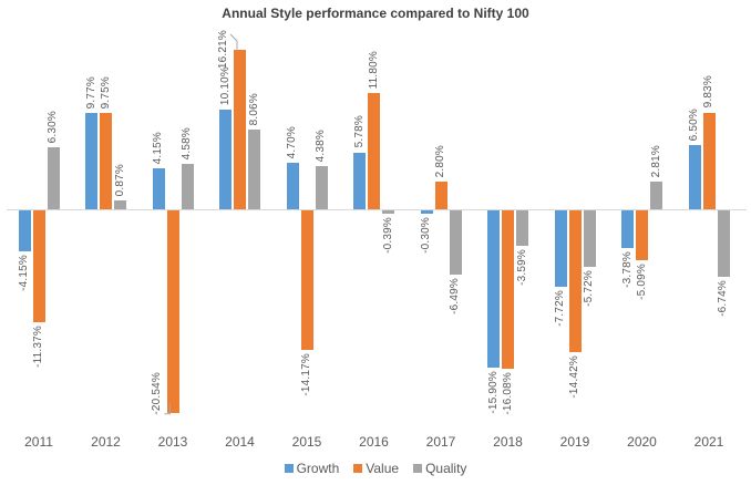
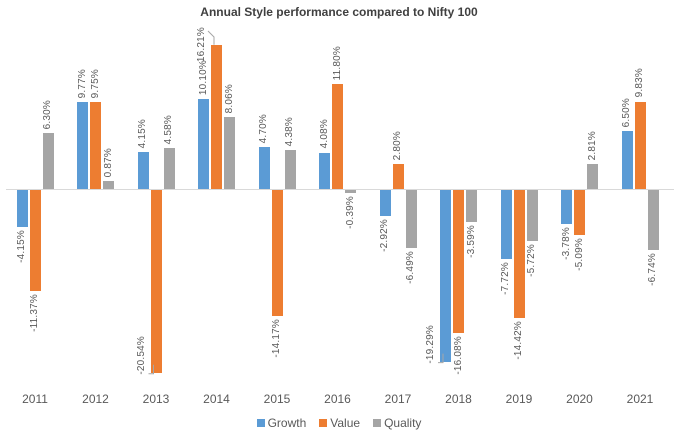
Growth/2016: 5.78% -> 4.08%
Growth/2017: -0.30% -> -2.92%
Growth/2018: -15.90% -> -19.29%
